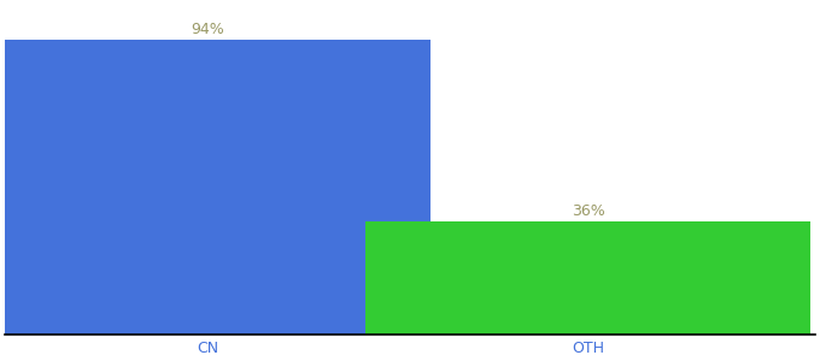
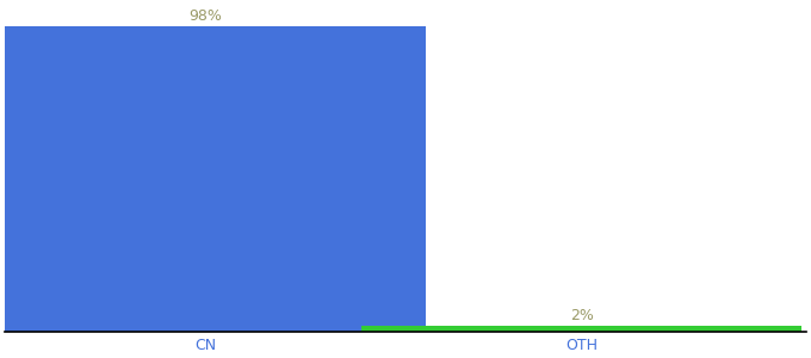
CN: 94% -> 98%
OTH: 36% -> 2%
